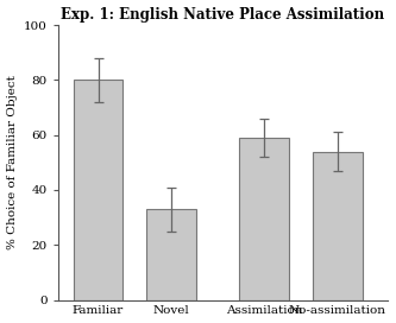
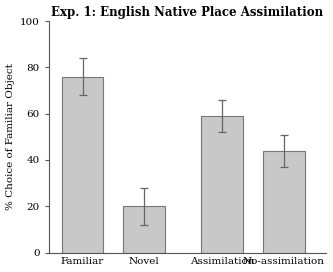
Familiar: 80 -> 76
Novel: 33 -> 20
No-assimilation: 54 -> 44
